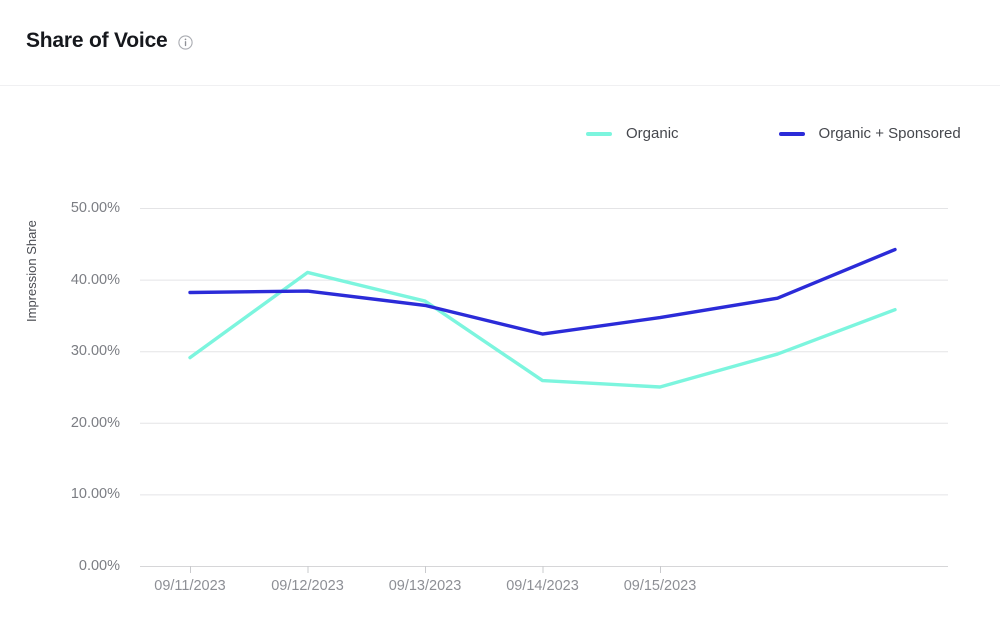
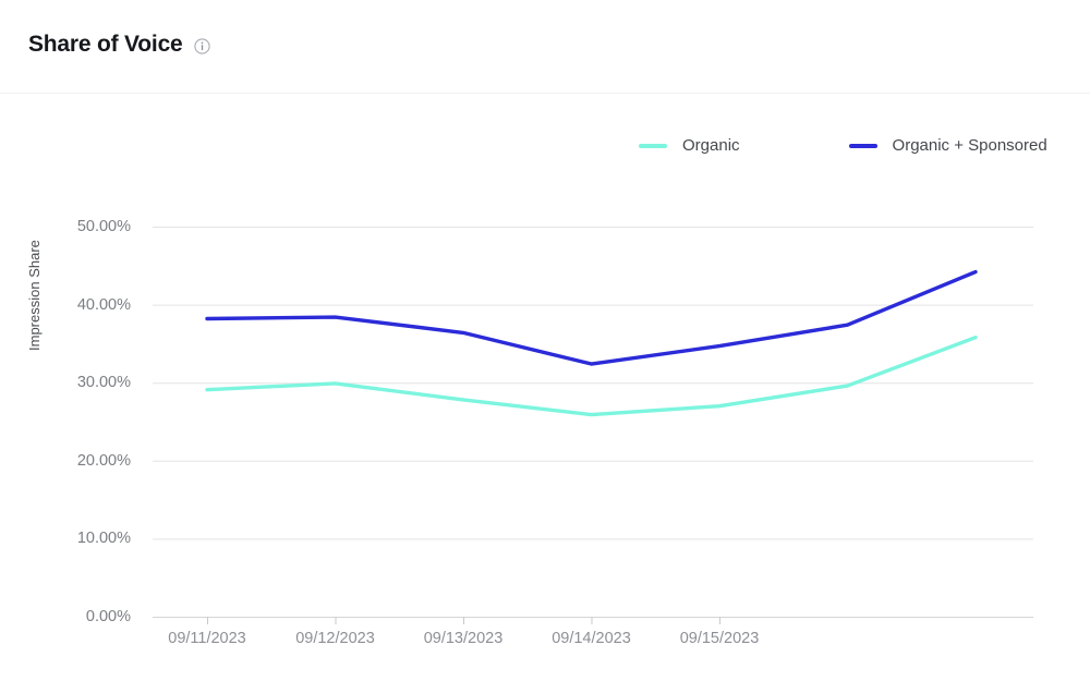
Organic/09/12/2023: 41% -> 30%
Organic/09/13/2023: 37% -> 28%
Organic/09/15/2023: 25% -> 27%
